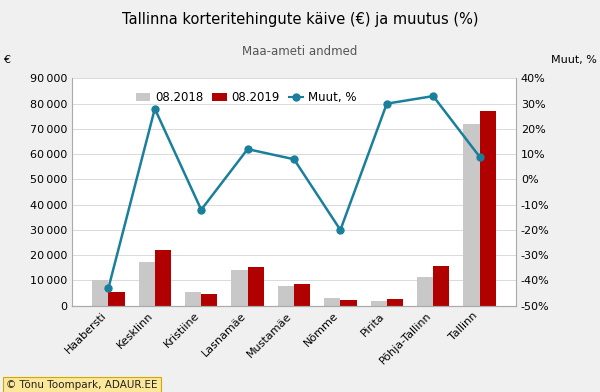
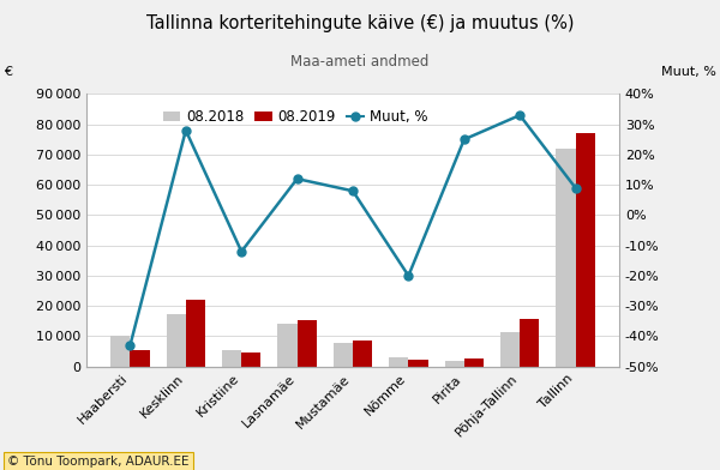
Muut, %/Pirita: 30% -> 25%
